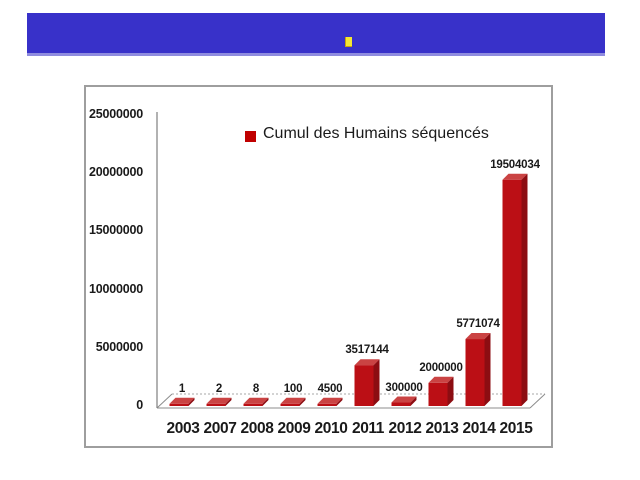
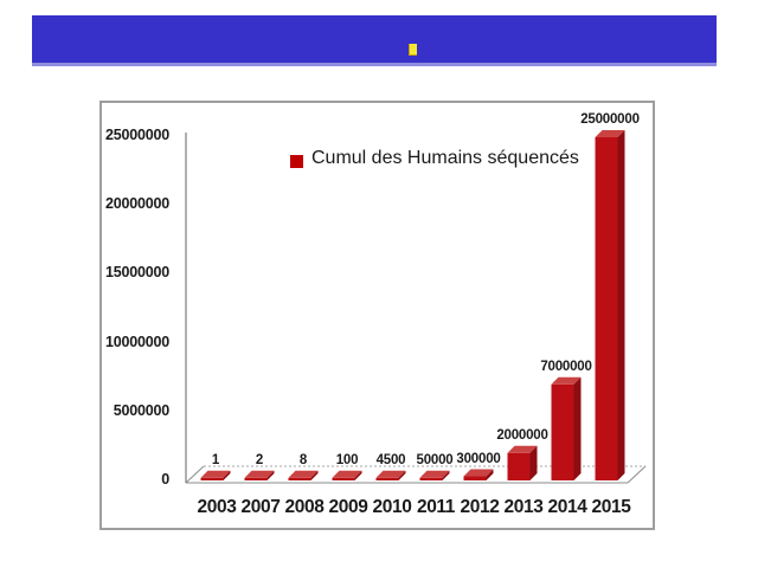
2011: 3517144 -> 50000
2014: 5771074 -> 7000000
2015: 19504034 -> 25000000
